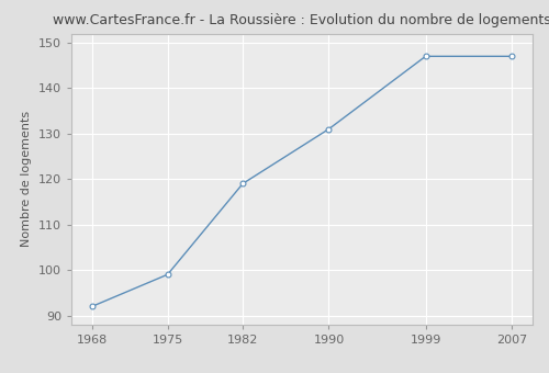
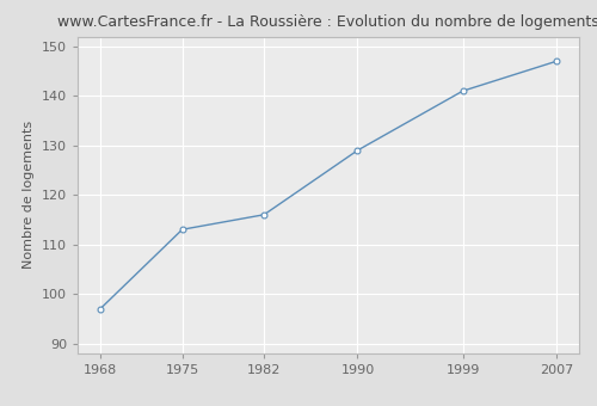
1968: 92 -> 97
1975: 99 -> 113
1982: 119 -> 116
1990: 131 -> 129
1999: 147 -> 141
